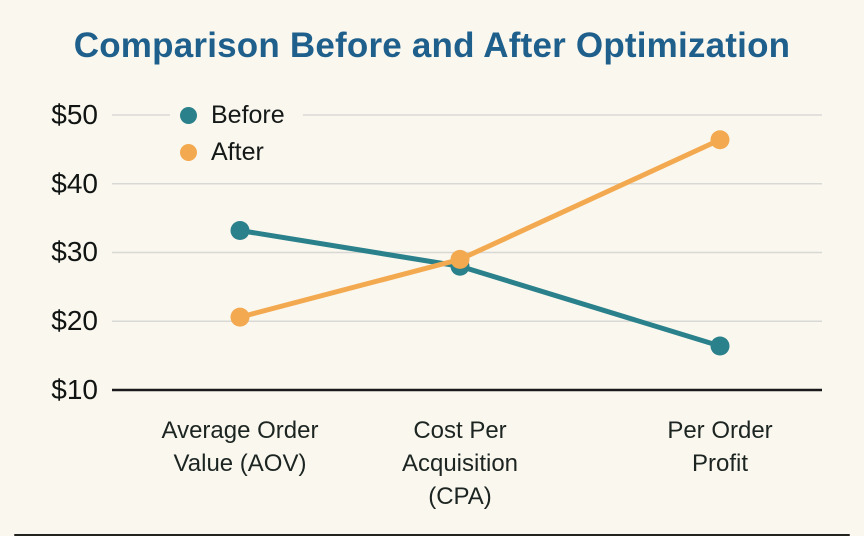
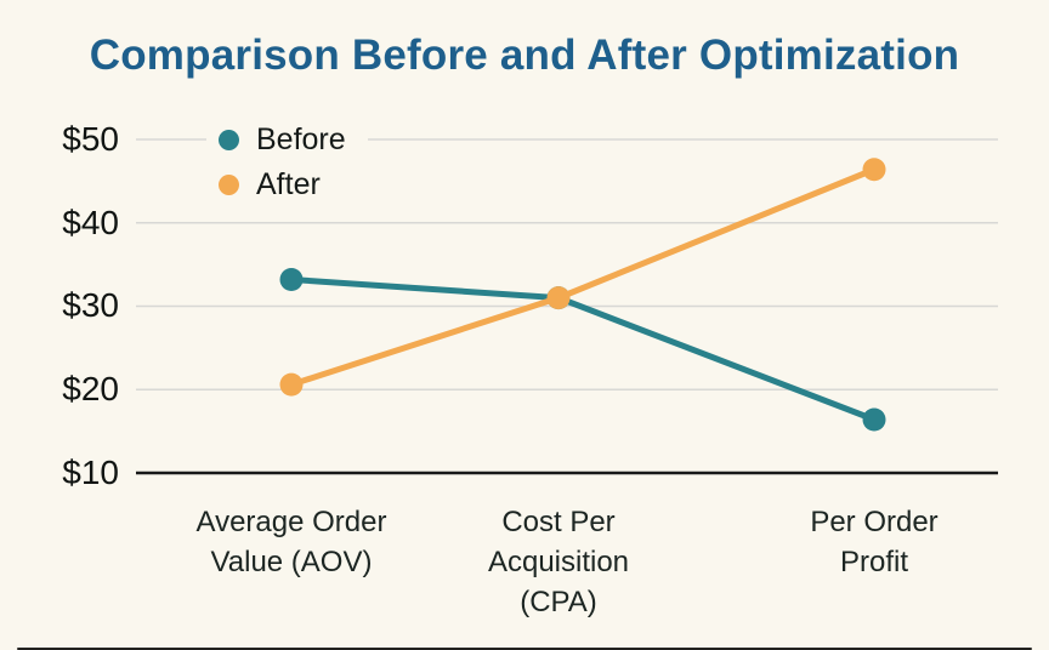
Before/Cost Per Acquisition (CPA): $28 -> $31
After/Cost Per Acquisition (CPA): $29 -> $31
